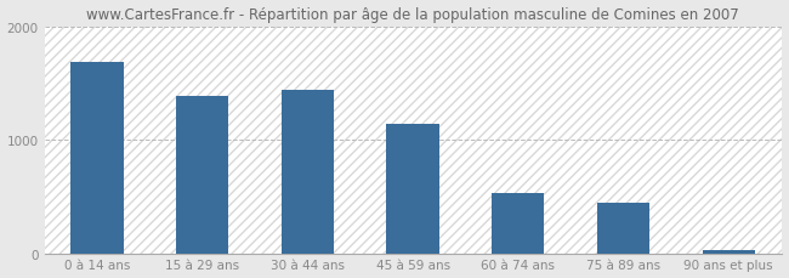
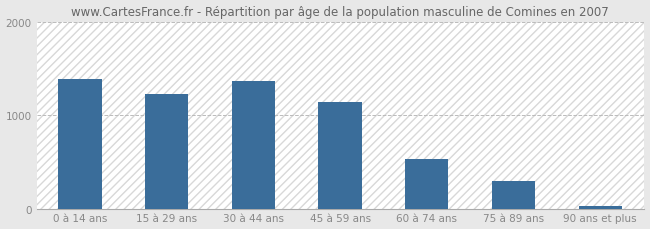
0 à 14 ans: 1680 -> 1390
15 à 29 ans: 1380 -> 1230
30 à 44 ans: 1440 -> 1360
75 à 89 ans: 440 -> 290
